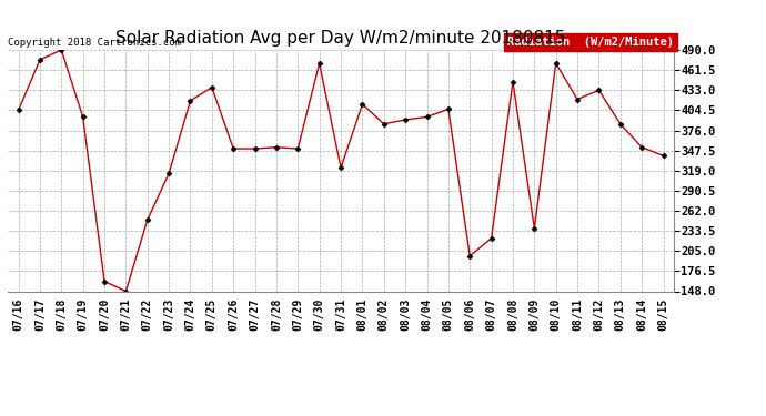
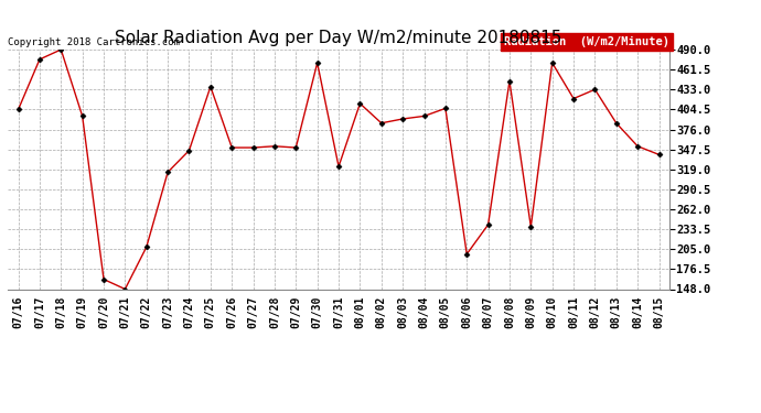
07/22: 249 -> 208
07/24: 418 -> 346
08/07: 223 -> 240
